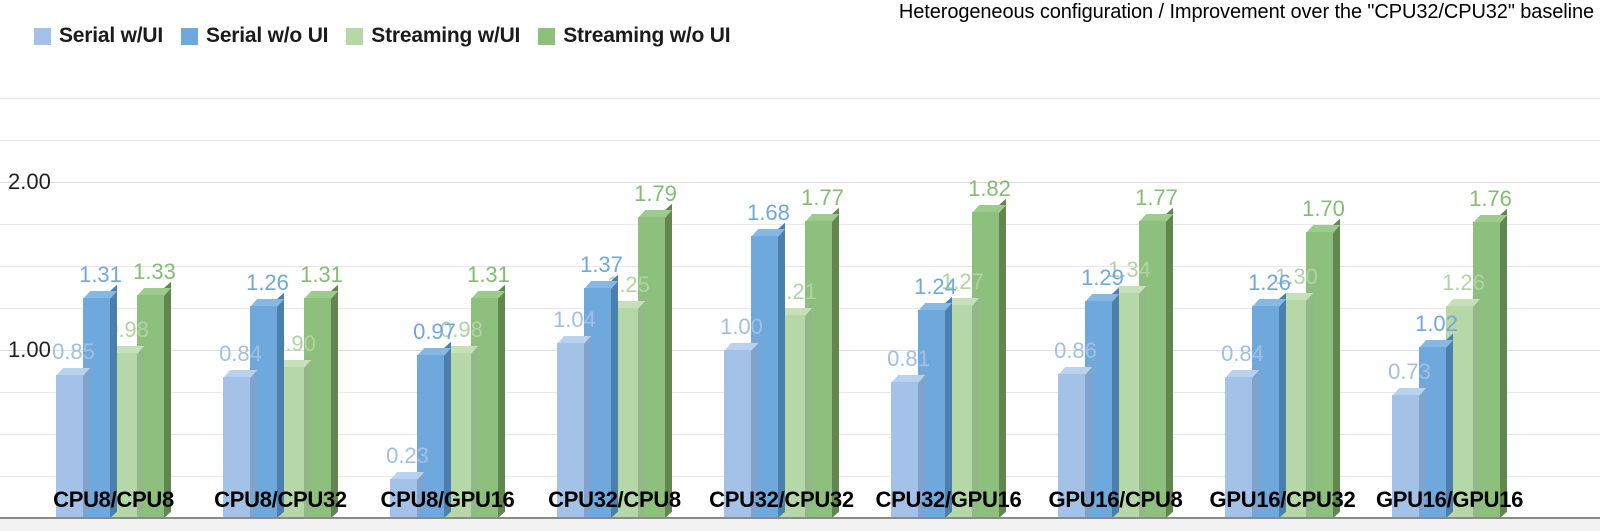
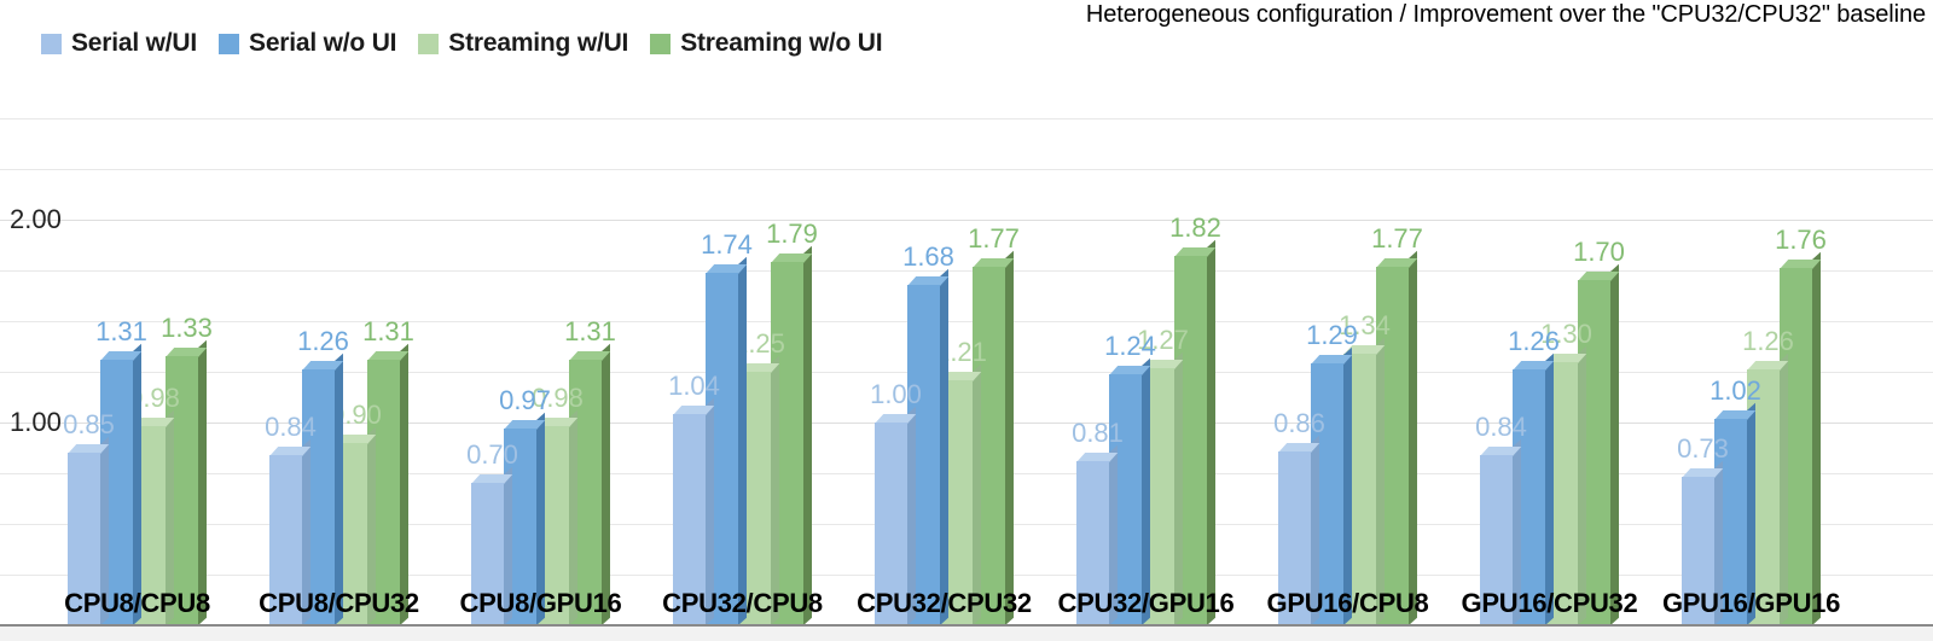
Serial w/UI/CPU8/GPU16: 0.23 -> 0.70
Serial w/o UI/CPU32/CPU8: 1.37 -> 1.74
